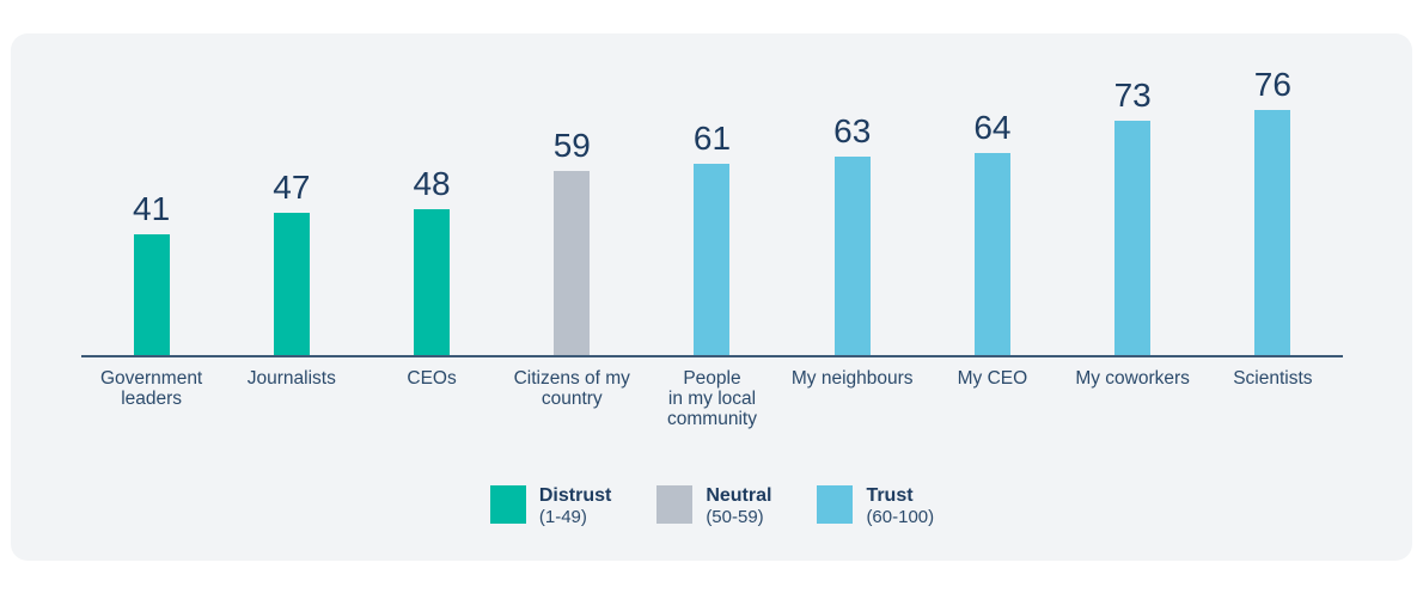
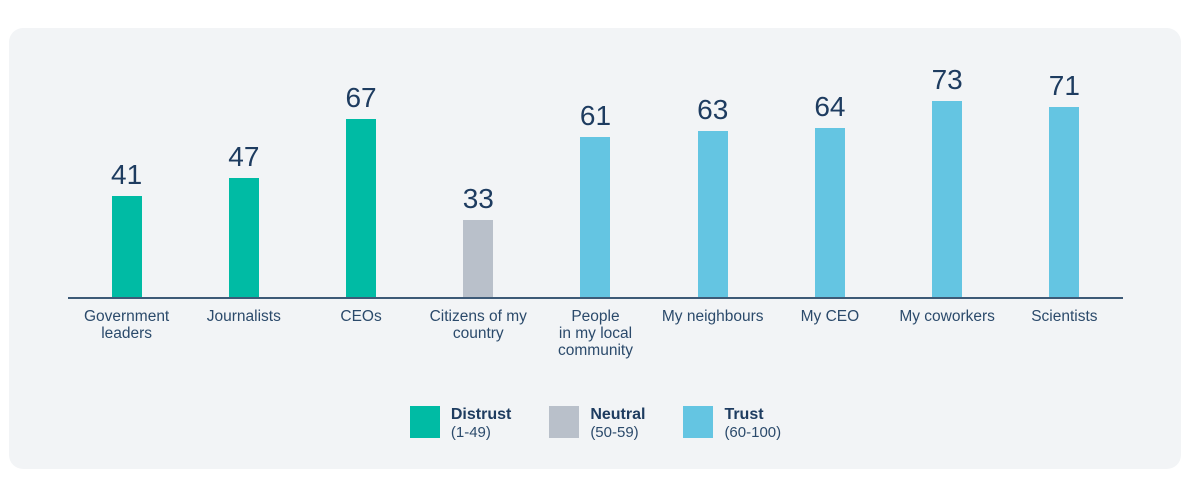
CEOs: 48 -> 67
Citizens of my country: 59 -> 33
Scientists: 76 -> 71
